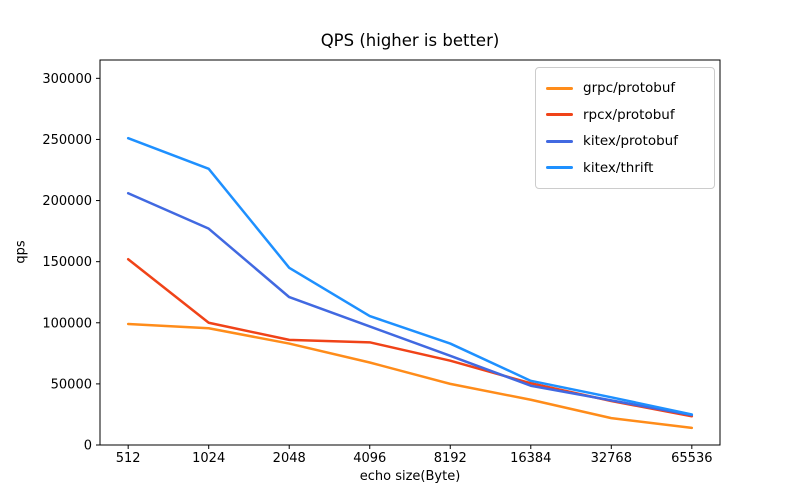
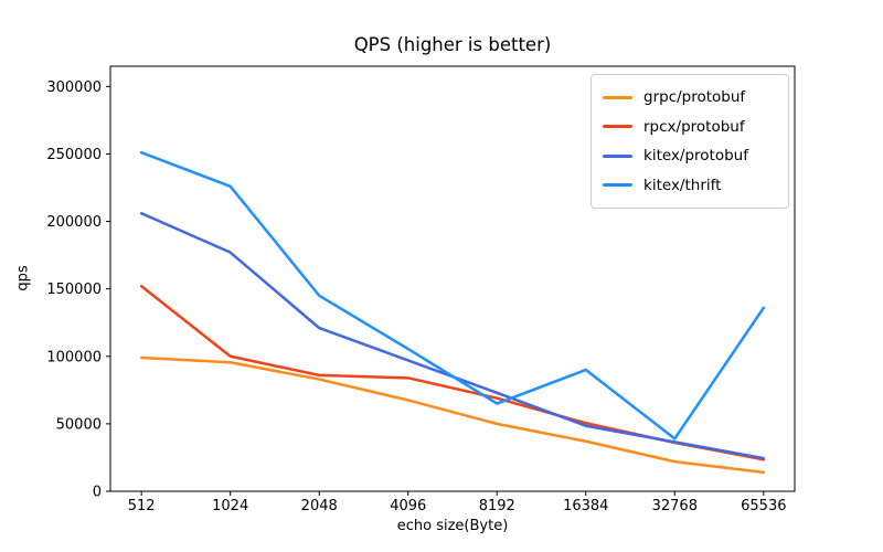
kitex/thrift/8192: 83000 -> 65000
kitex/thrift/16384: 52000 -> 90000
kitex/thrift/65536: 25000 -> 136000
